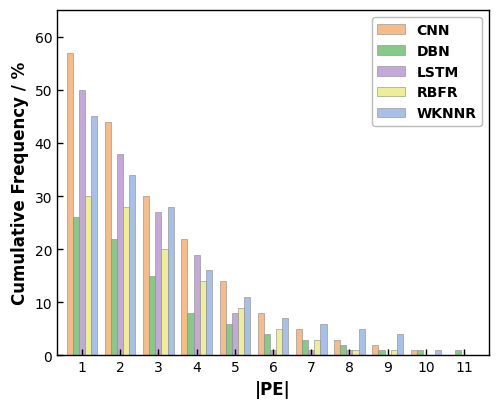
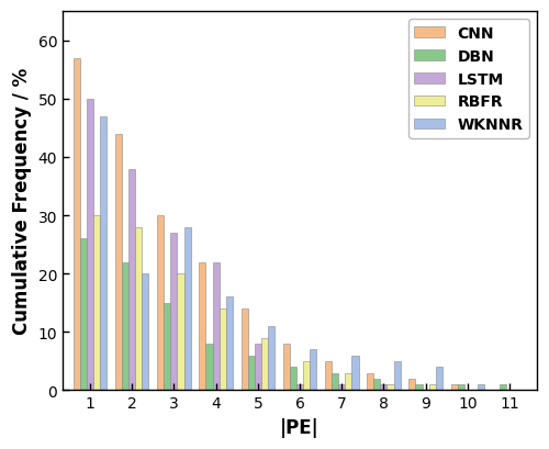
WKNNR/1: 45 -> 47
WKNNR/2: 34 -> 20
LSTM/4: 19 -> 22
